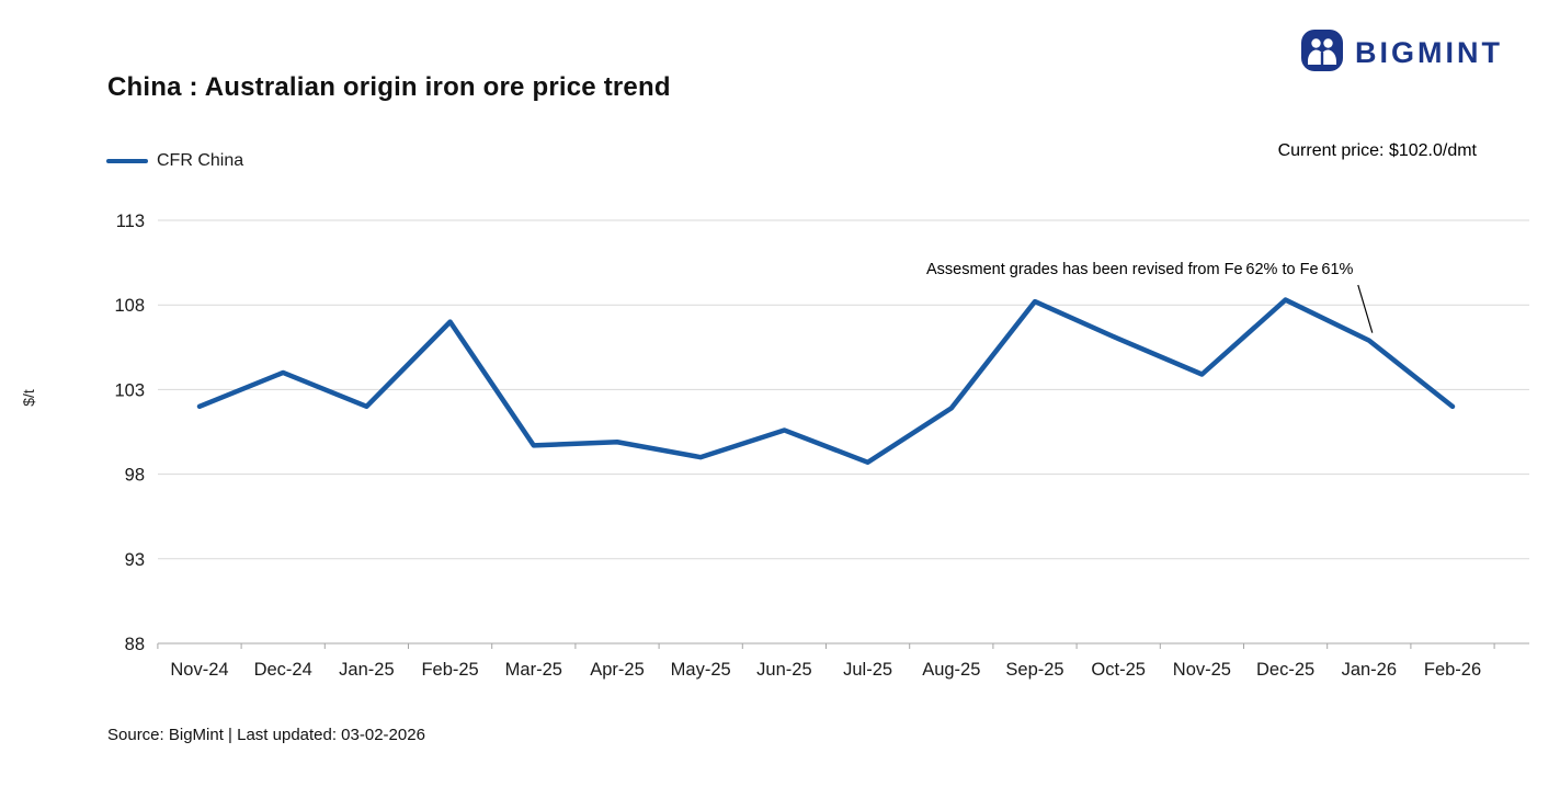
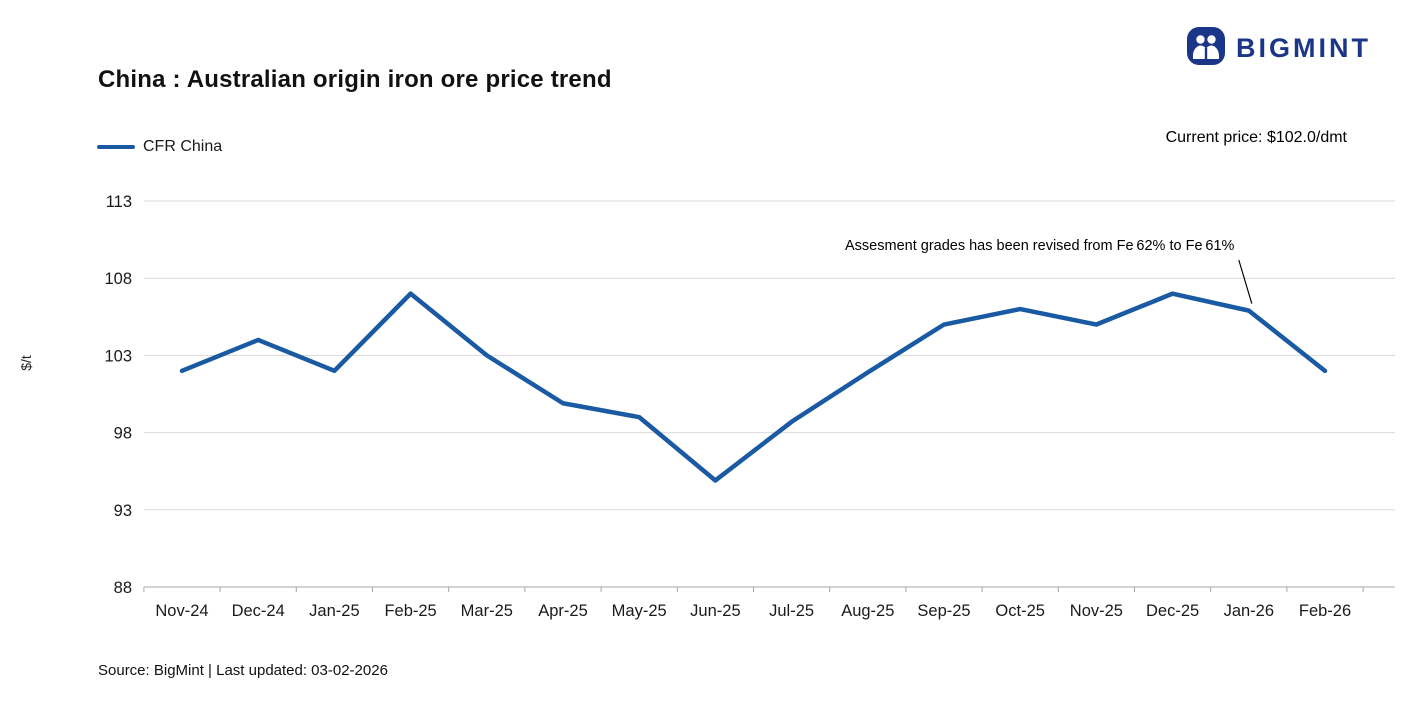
Mar-25: 99.7 -> 103.0
Jun-25: 100.6 -> 94.9
Sep-25: 108.2 -> 105.0
Nov-25: 103.9 -> 105.0
Dec-25: 108.3 -> 107.0
